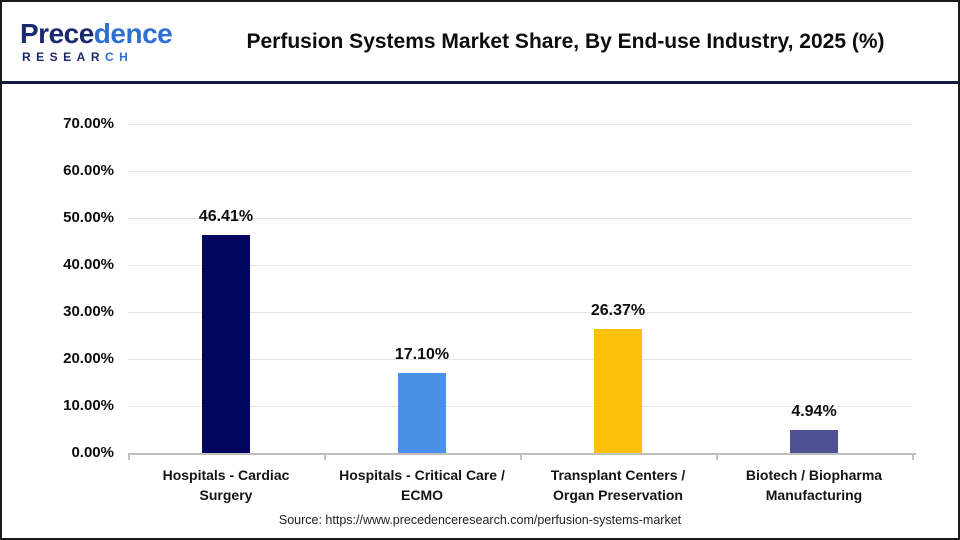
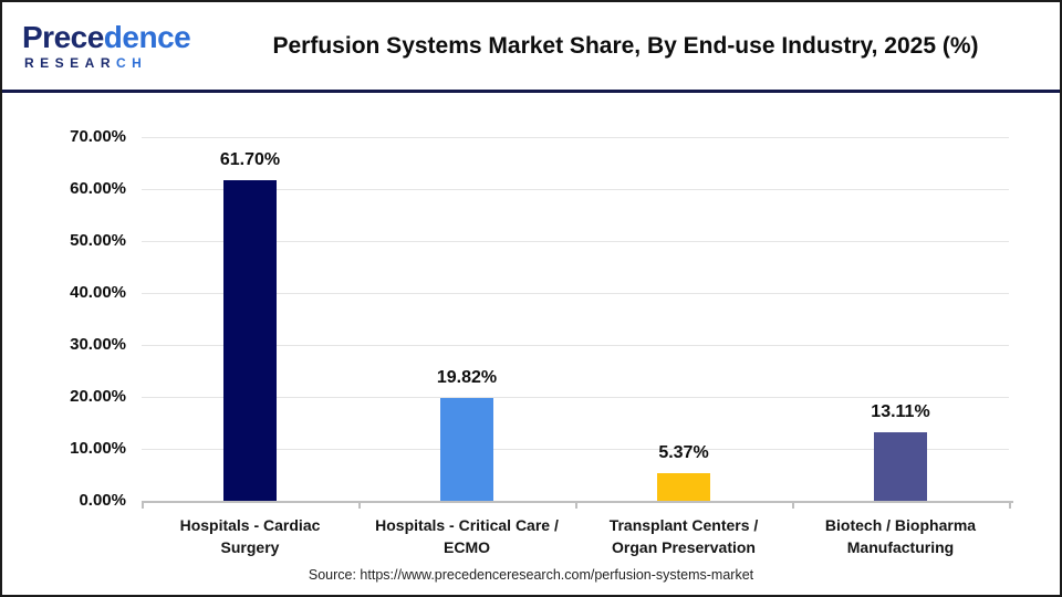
Hospitals - Cardiac Surgery: 46.41% -> 61.70%
Hospitals - Critical Care / ECMO: 17.10% -> 19.82%
Transplant Centers / Organ Preservation: 26.37% -> 5.37%
Biotech / Biopharma Manufacturing: 4.94% -> 13.11%
